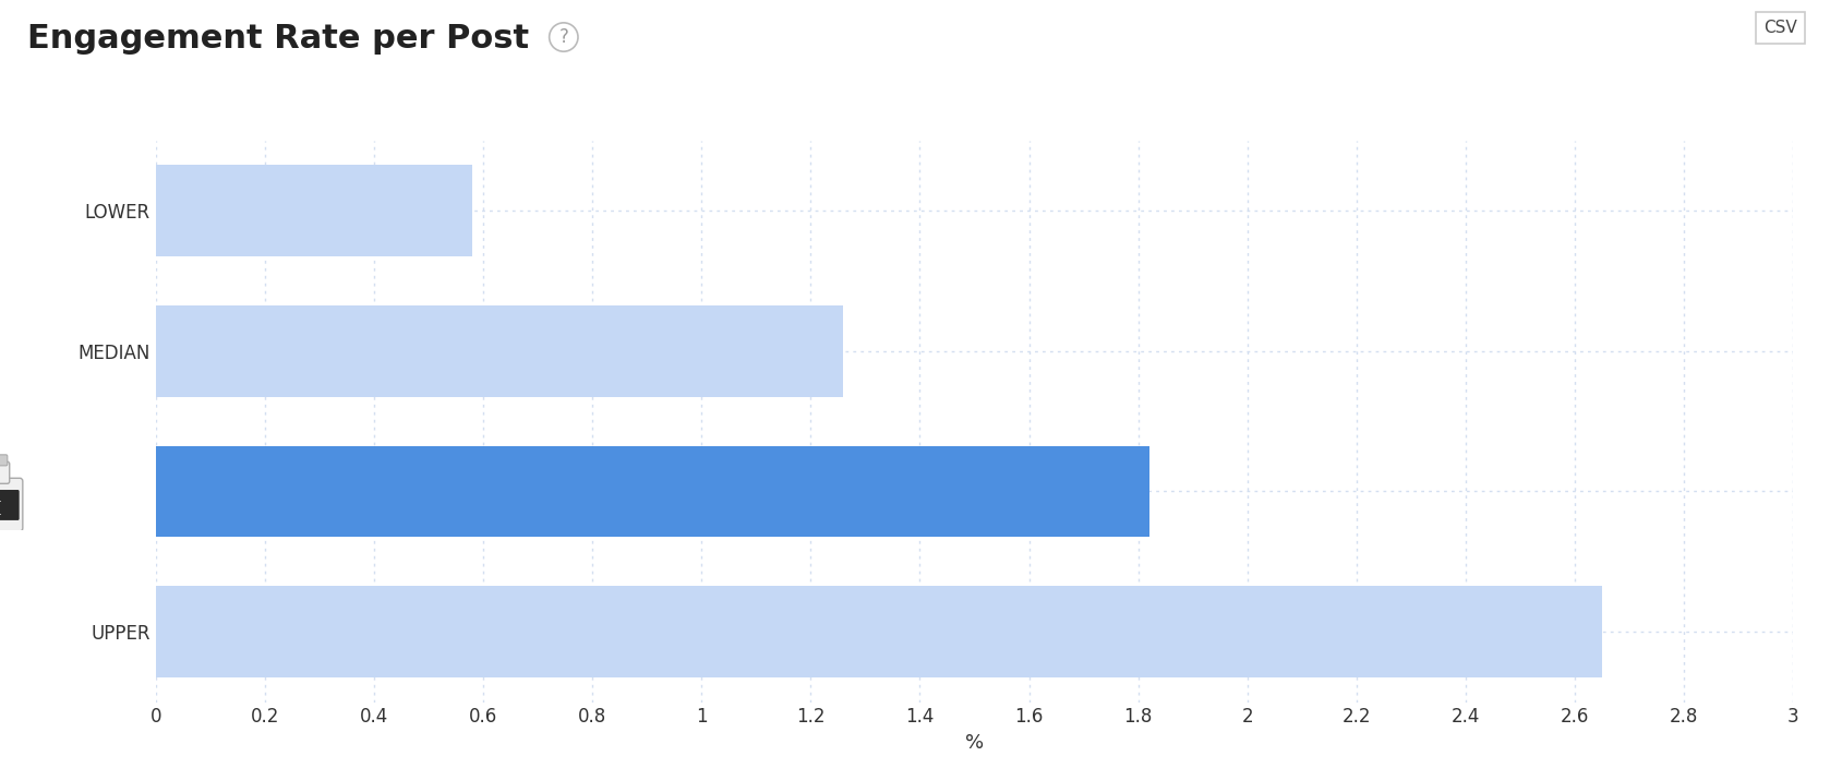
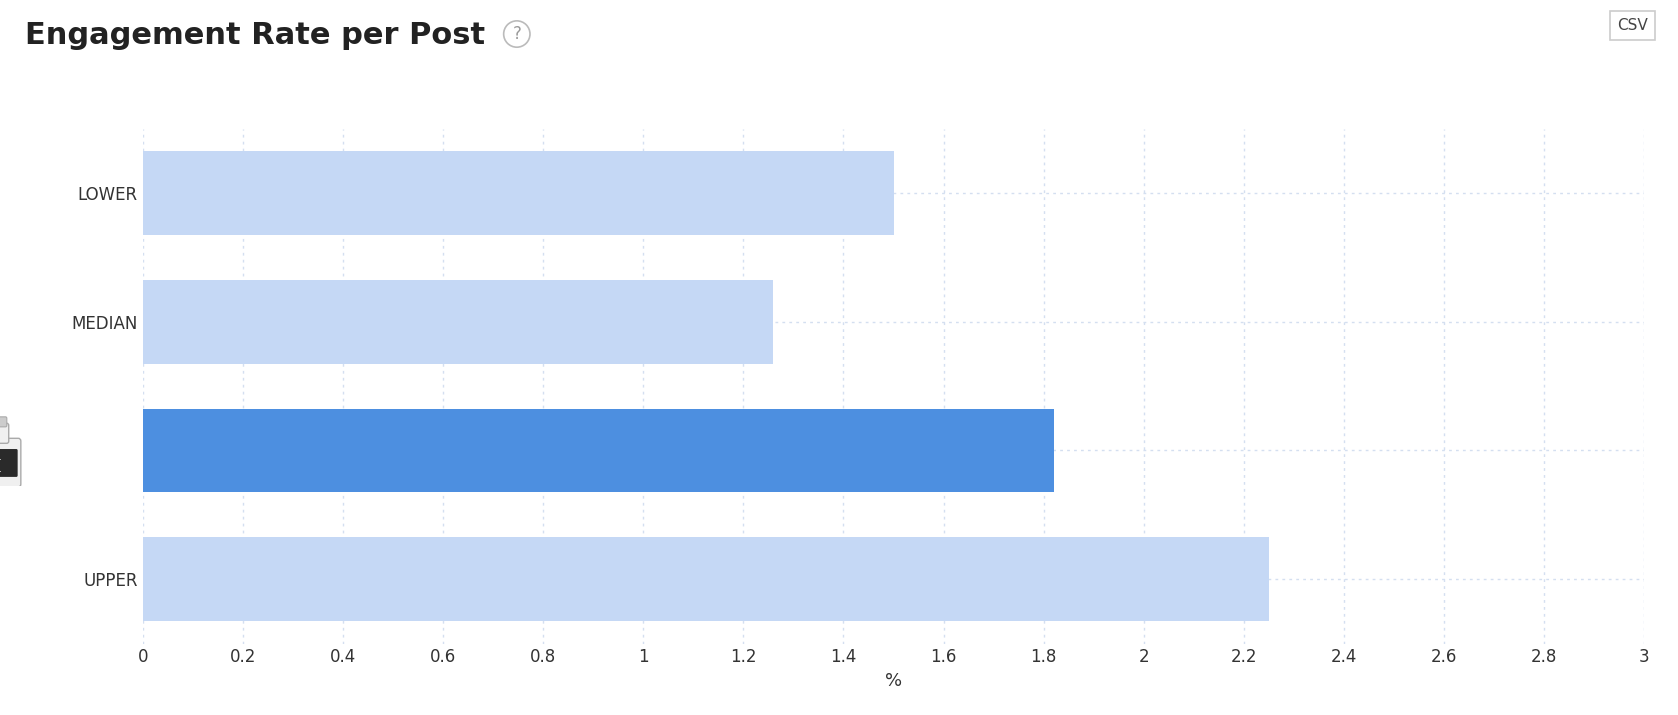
LOWER: 0.58 -> 1.50
UPPER: 2.65 -> 2.25
